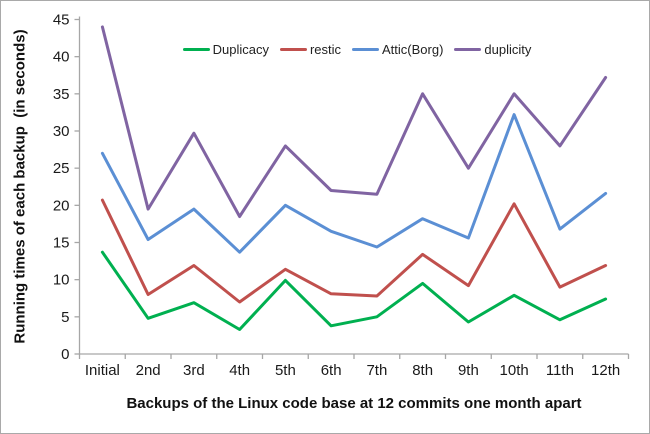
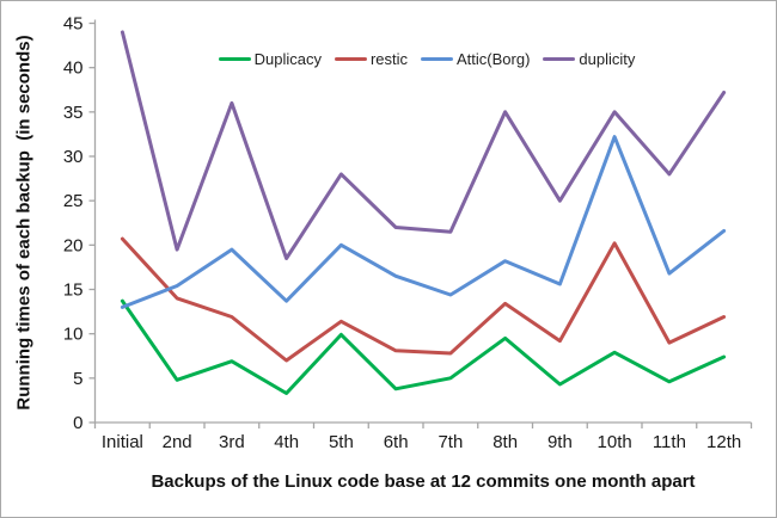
Attic(Borg)/Initial: 27 -> 13
restic/2nd: 8 -> 14
duplicity/3rd: 30 -> 36
